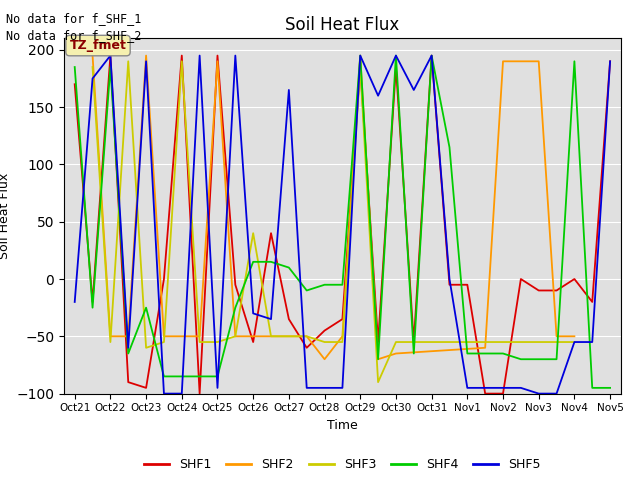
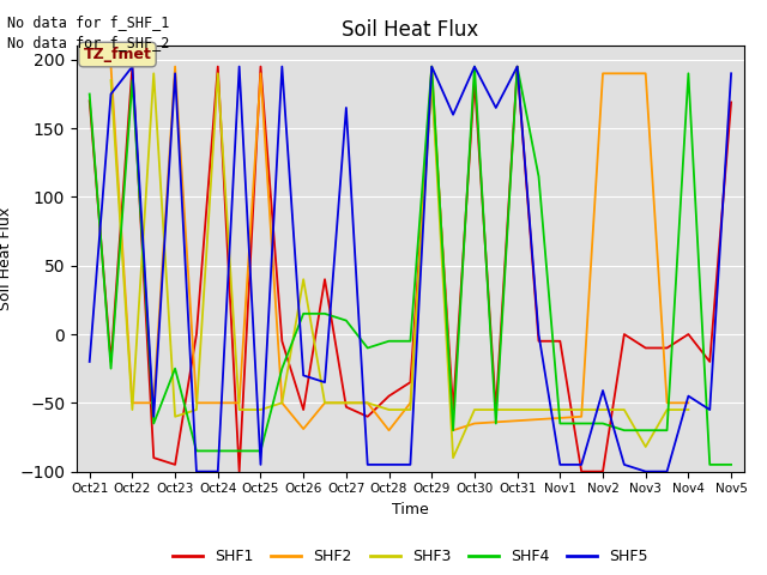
SHF4/Oct21: 185 -> 175
SHF2/Oct26: -50 -> -69
SHF1/Oct27: -35 -> -53
SHF5/Nov2: -95 -> -41
SHF3/Nov3: -55 -> -82
SHF5/Nov4: -55 -> -45
SHF1/Nov5: 190 -> 169
